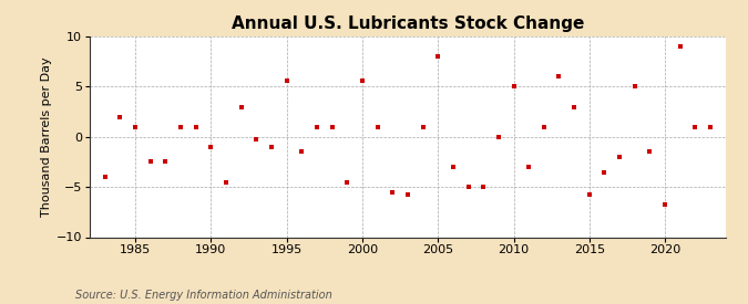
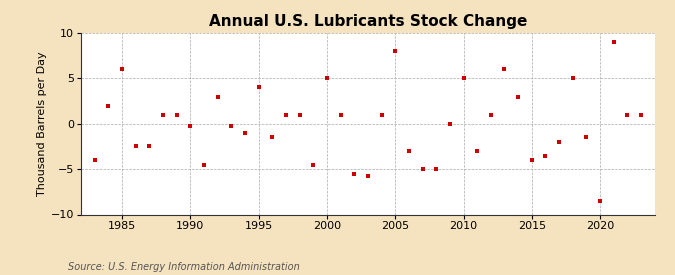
1985: 1.0 -> 6.0
1990: -1.0 -> -0.2
1995: 5.6 -> 4.0
2000: 5.6 -> 5.0
2015: -5.8 -> -4.0
2020: -6.8 -> -8.5
